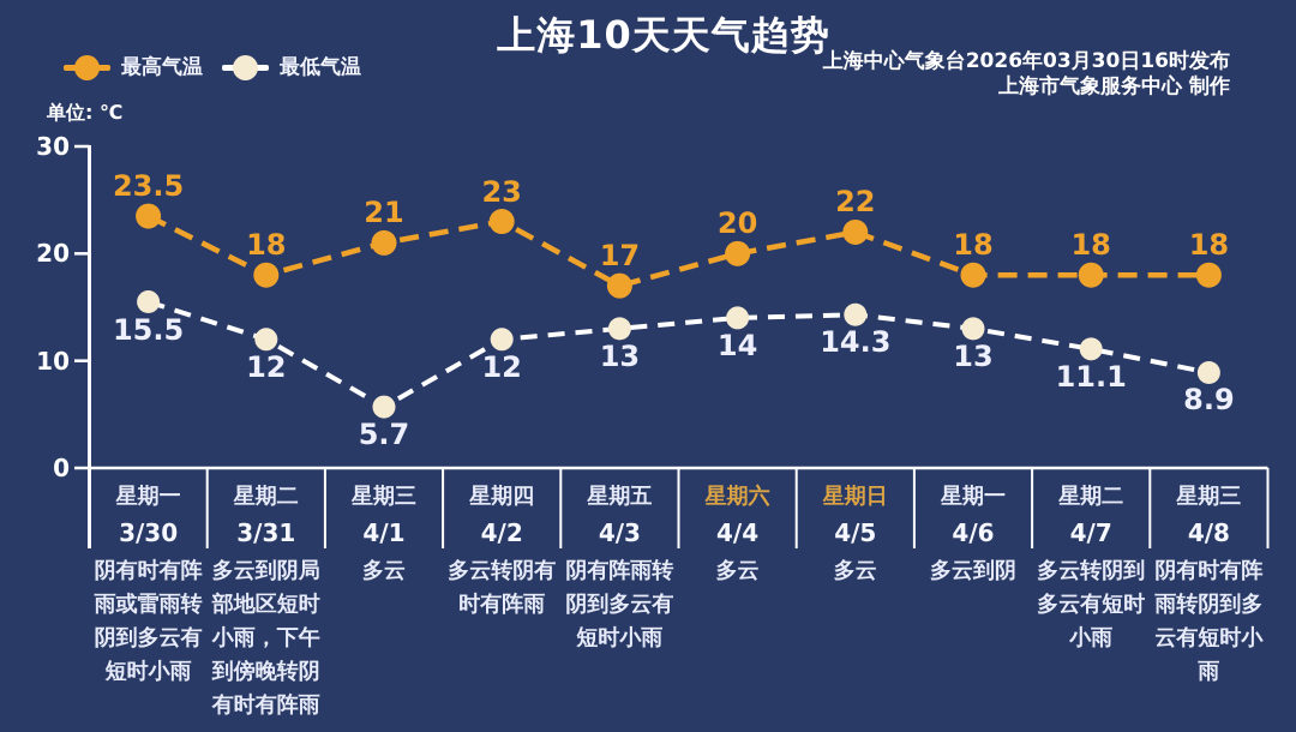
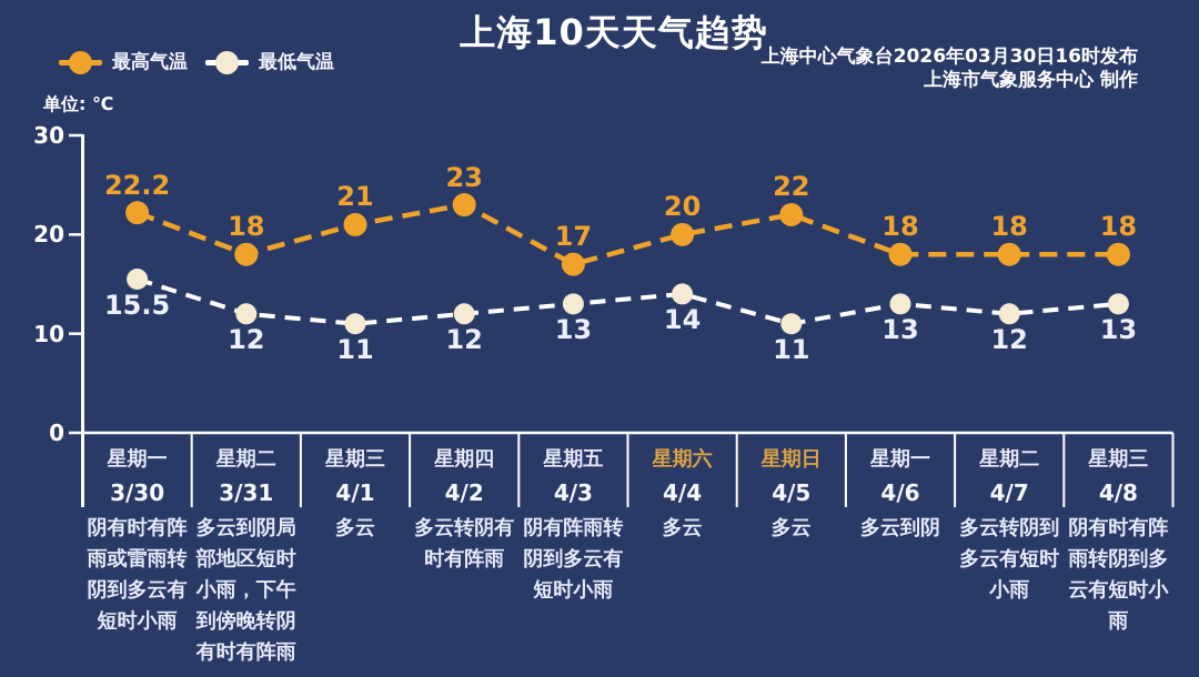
最高气温/3/30: 23.5 -> 22.2
最低气温/4/1: 5.7 -> 11
最低气温/4/5: 14.3 -> 11
最低气温/4/7: 11.1 -> 12
最低气温/4/8: 8.9 -> 13
